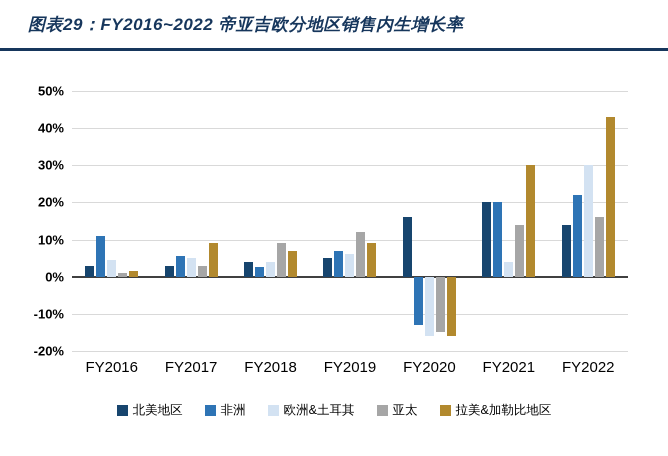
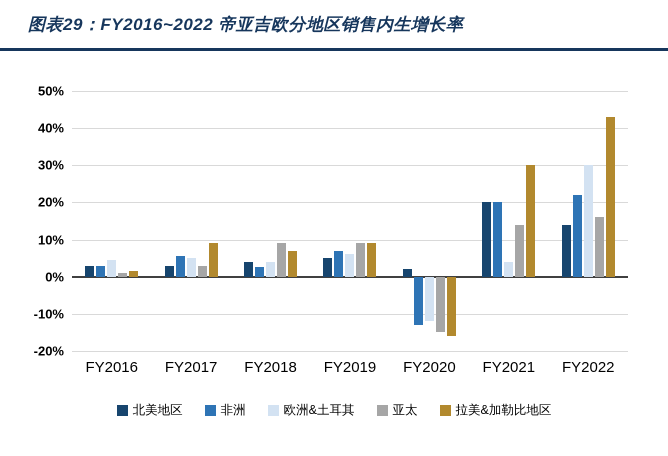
非洲/FY2016: 11% -> 3%
亚太/FY2019: 12% -> 9%
北美地区/FY2020: 16% -> 2%
欧洲&土耳其/FY2020: -16% -> -12%
